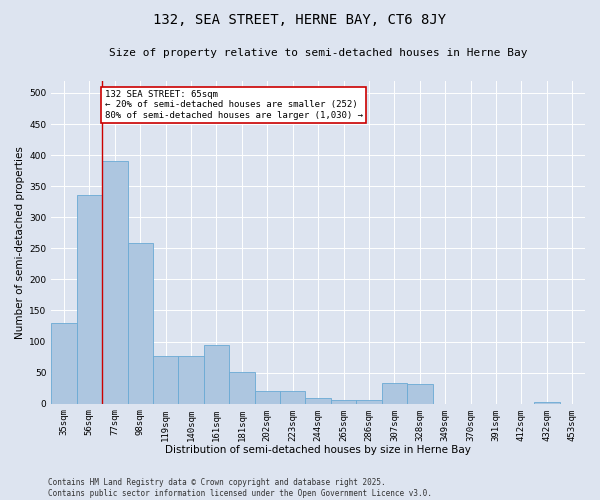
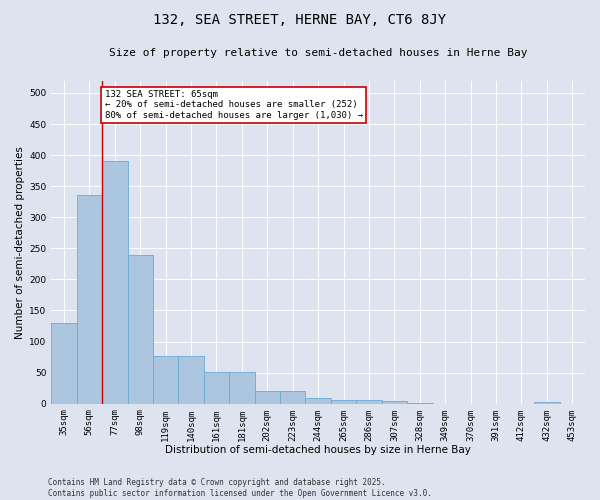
98sqm: 258 -> 240
161sqm: 94 -> 51
307sqm: 34 -> 5
328sqm: 32 -> 1
